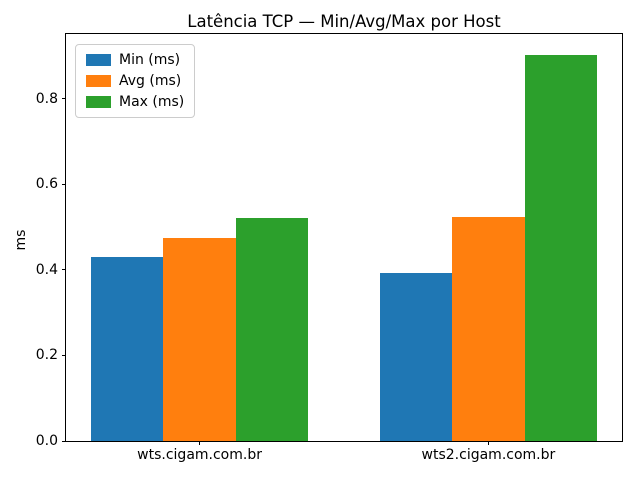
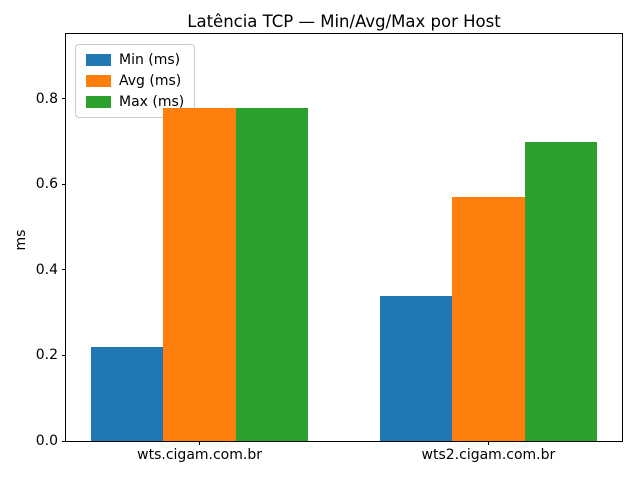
Min (ms)/wts.cigam.com.br: 0.43 -> 0.22
Avg (ms)/wts.cigam.com.br: 0.47 -> 0.78
Max (ms)/wts.cigam.com.br: 0.52 -> 0.78
Min (ms)/wts2.cigam.com.br: 0.39 -> 0.34
Avg (ms)/wts2.cigam.com.br: 0.53 -> 0.57
Max (ms)/wts2.cigam.com.br: 0.90 -> 0.70
